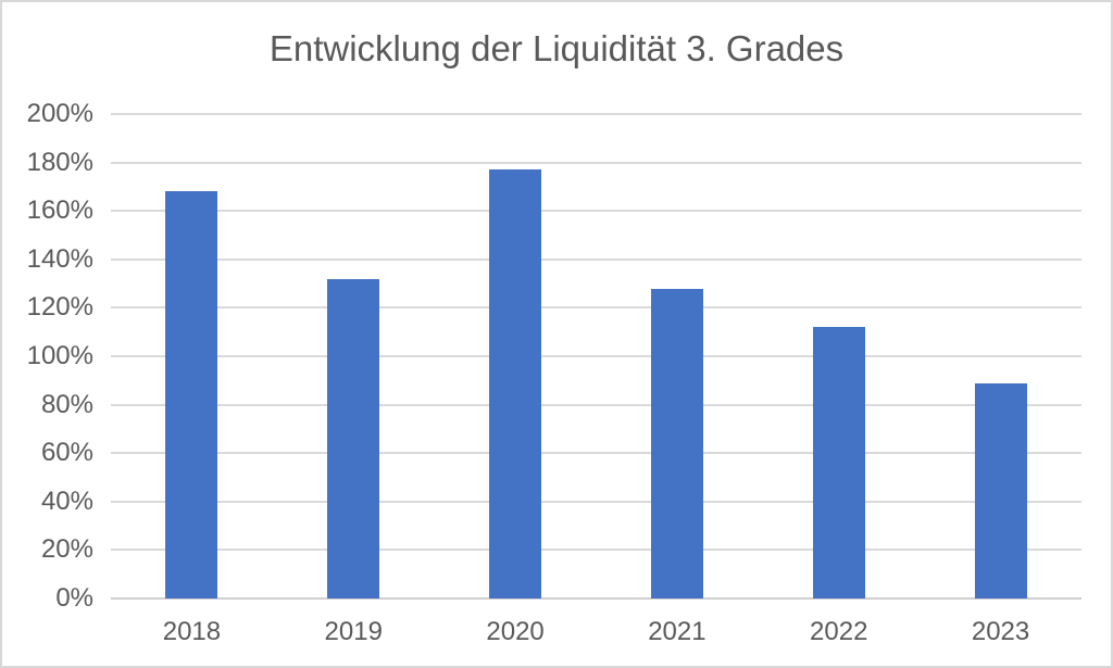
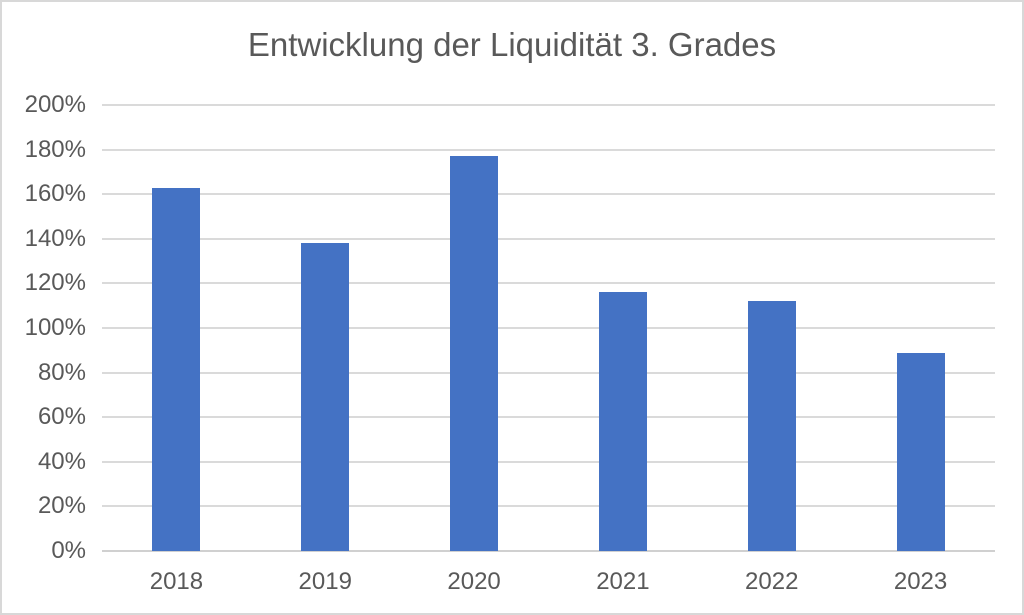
2018: 168% -> 163%
2019: 132% -> 138%
2021: 128% -> 116%
